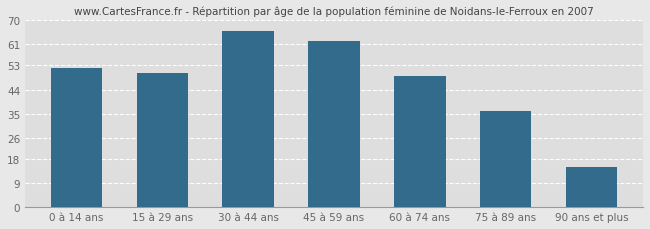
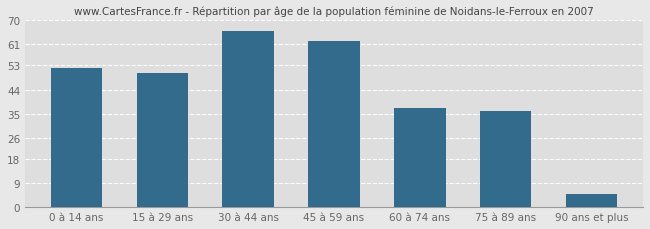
60 à 74 ans: 49 -> 37
90 ans et plus: 15 -> 5
